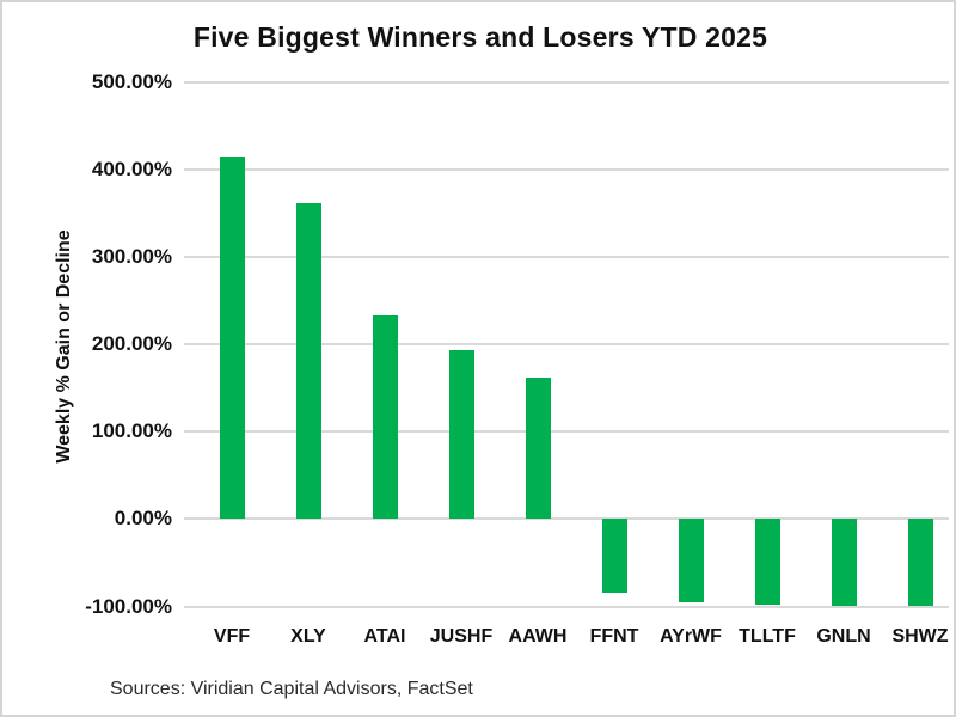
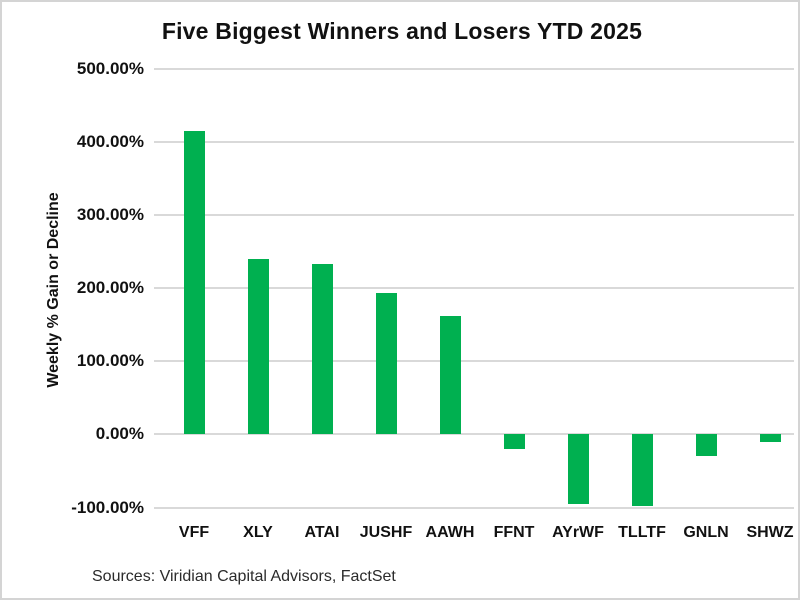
XLY: 360% -> 240%
FFNT: -80% -> -20%
GNLN: -100% -> -30%
SHWZ: -100% -> -10%
